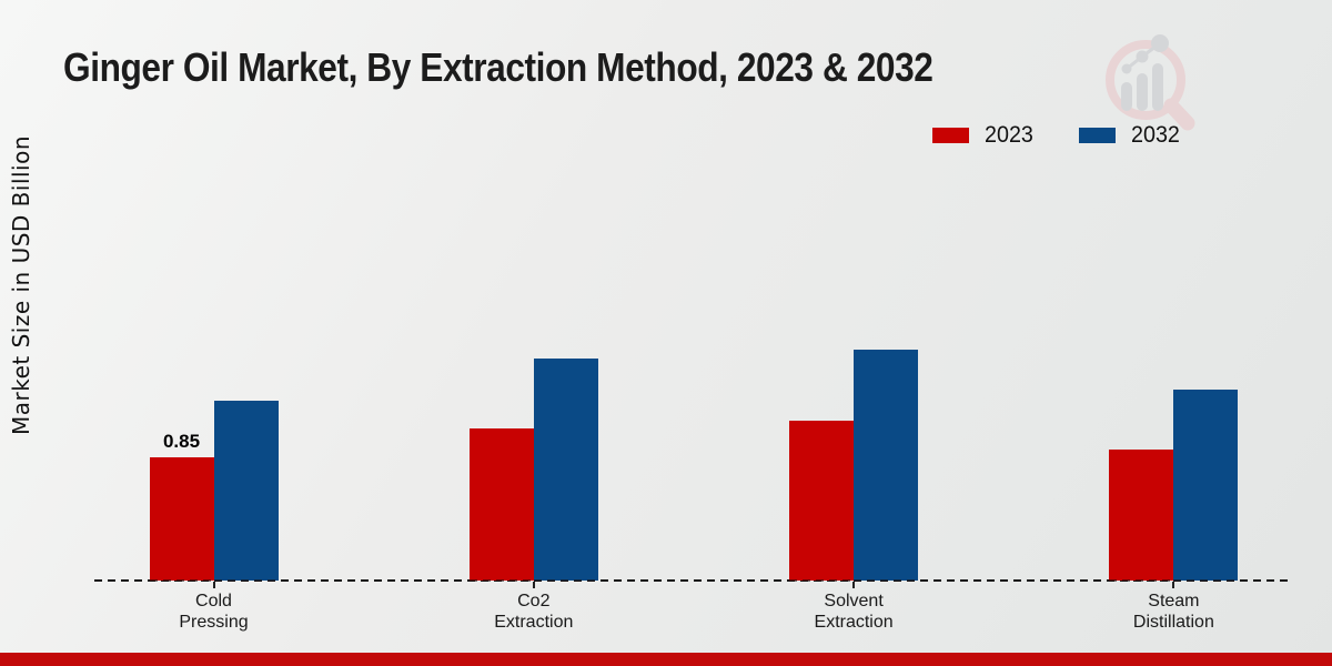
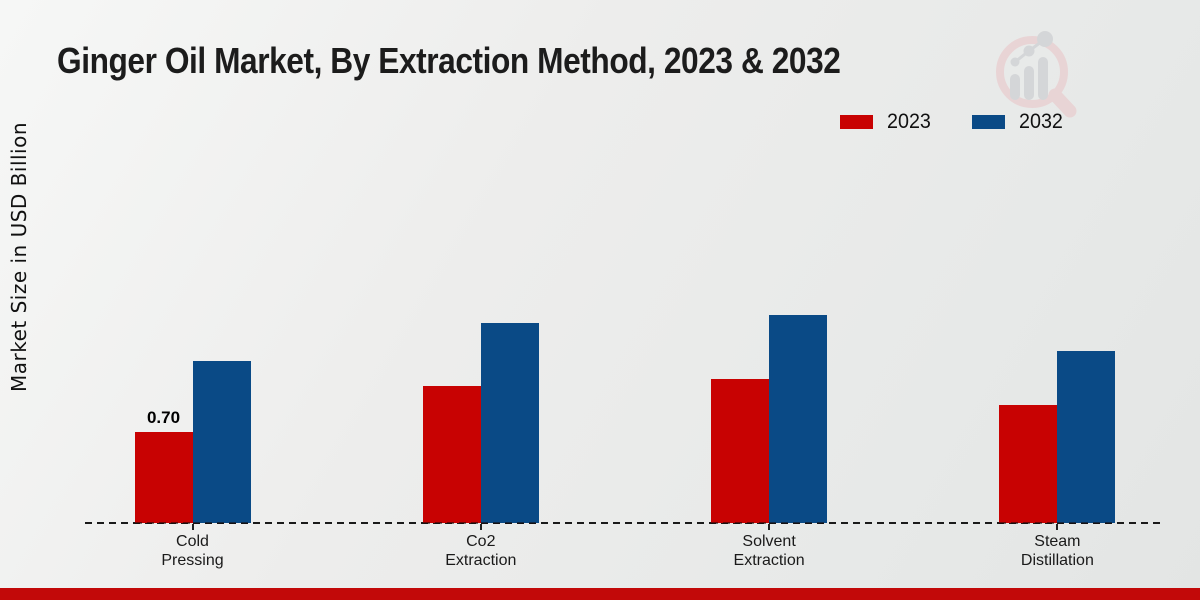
2023/Cold Pressing: 0.85 -> 0.70
